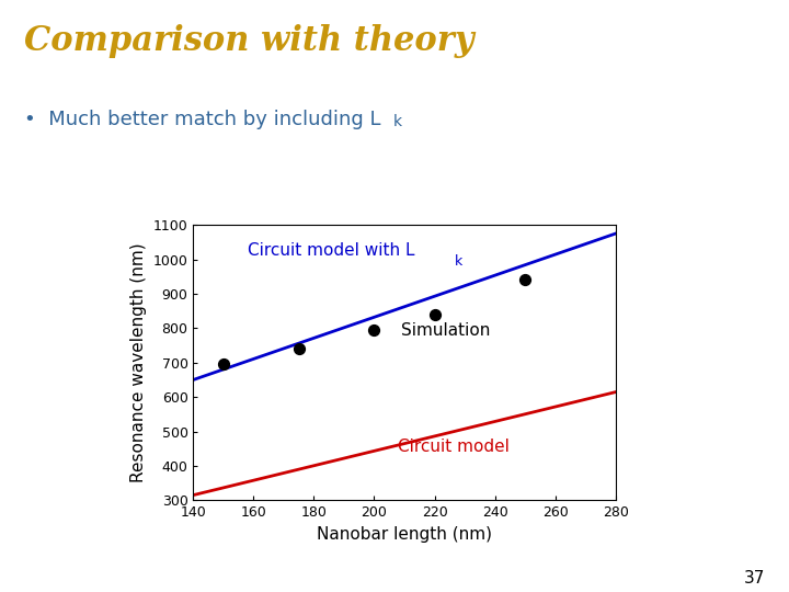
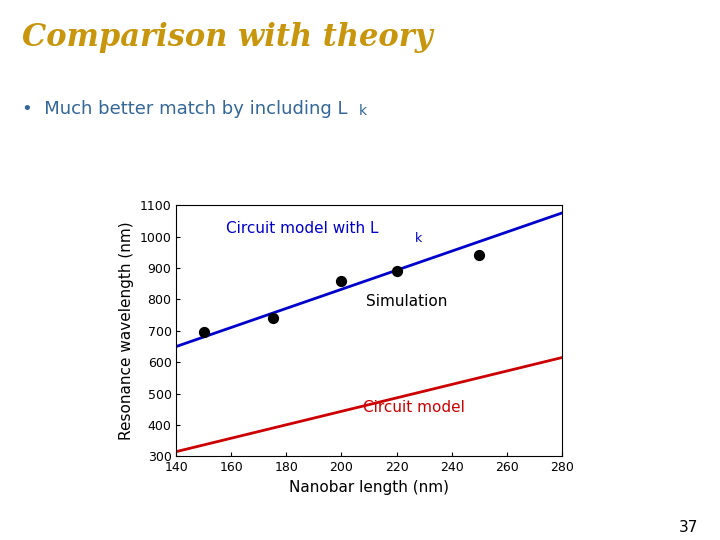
200: 795 -> 860
220: 840 -> 890
